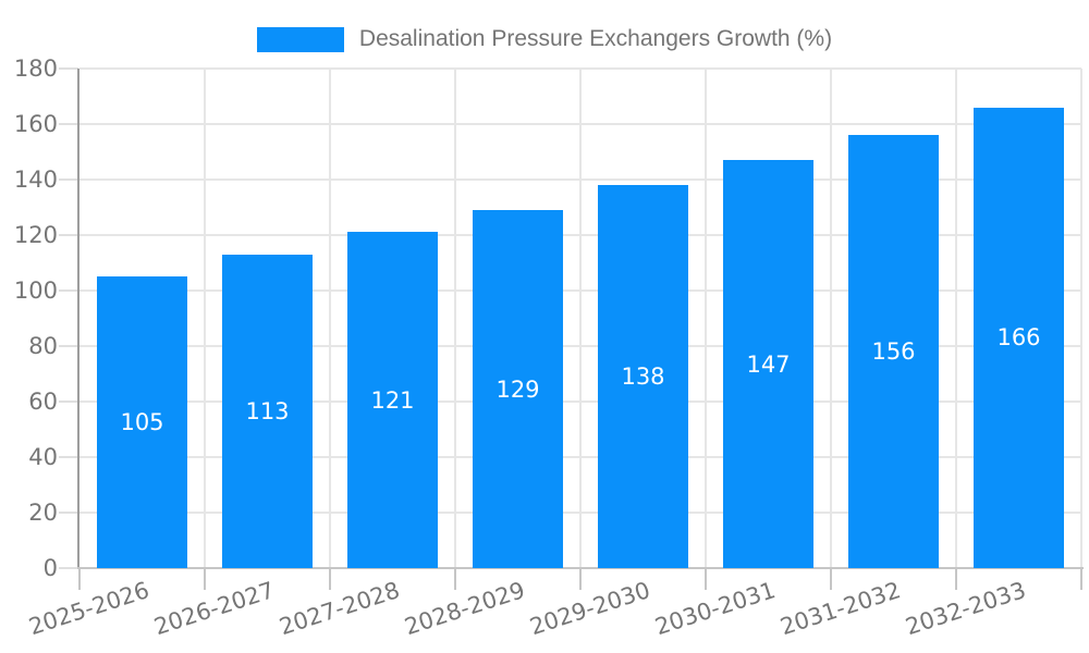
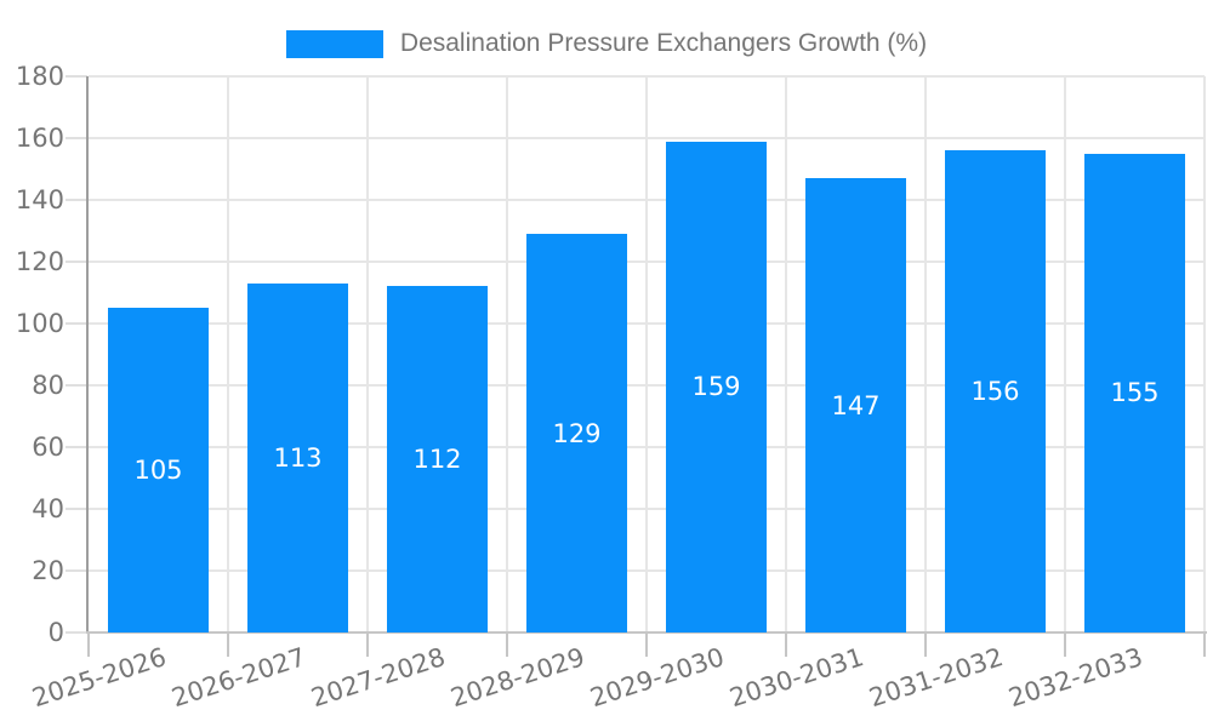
2027-2028: 121 -> 112
2029-2030: 138 -> 159
2032-2033: 166 -> 155
